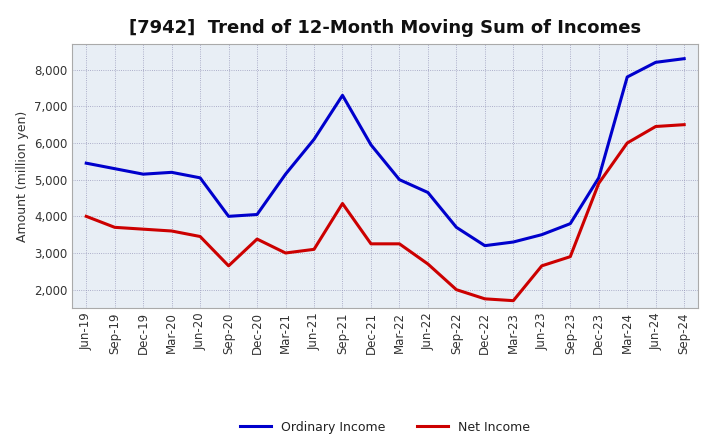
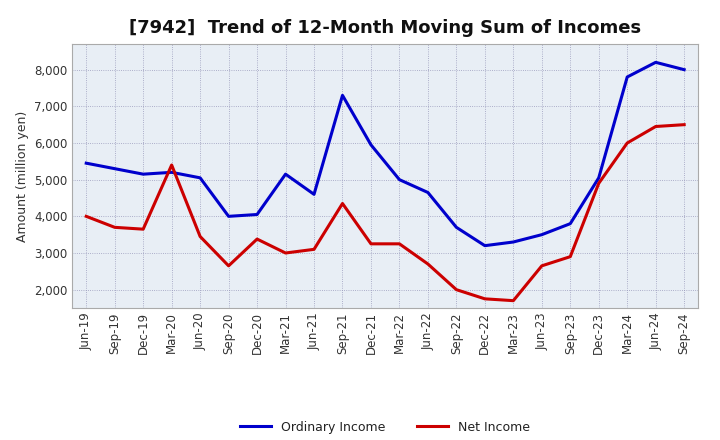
Net Income/Mar-20: 3,600 -> 5,400
Ordinary Income/Jun-21: 6,100 -> 4,600
Ordinary Income/Sep-24: 8,300 -> 8,000
